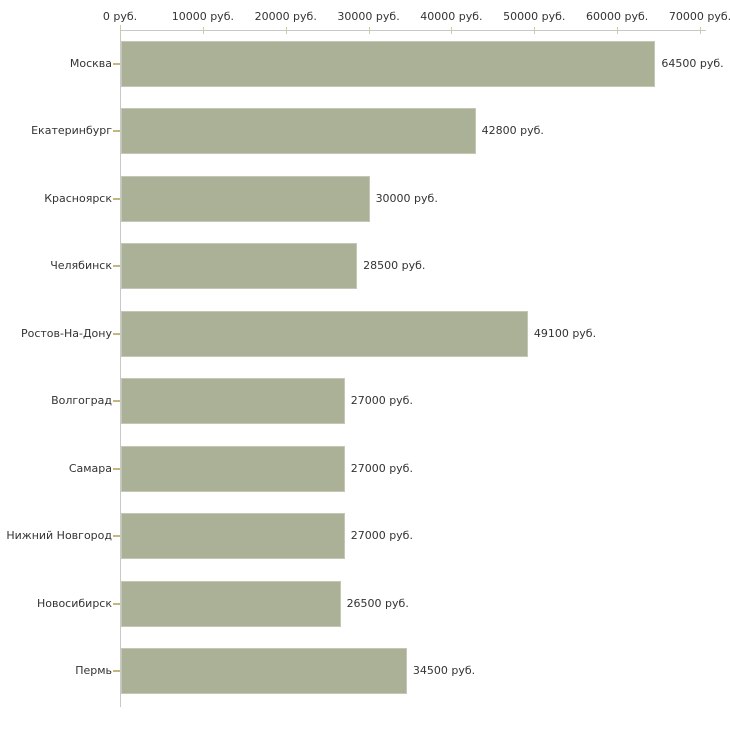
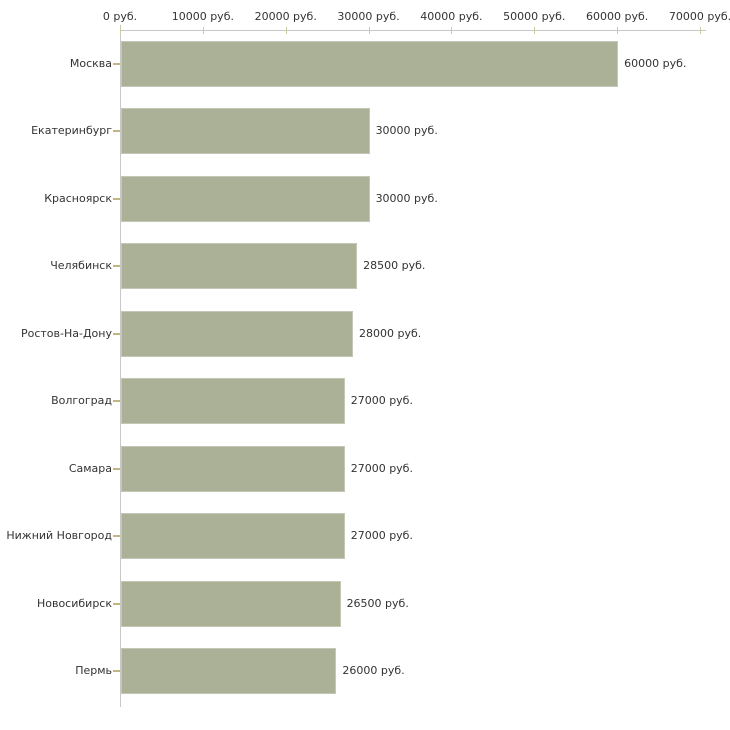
Москва: 64500 -> 60000
Екатеринбург: 42800 -> 30000
Ростов-На-Дону: 49100 -> 28000
Пермь: 34500 -> 26000
